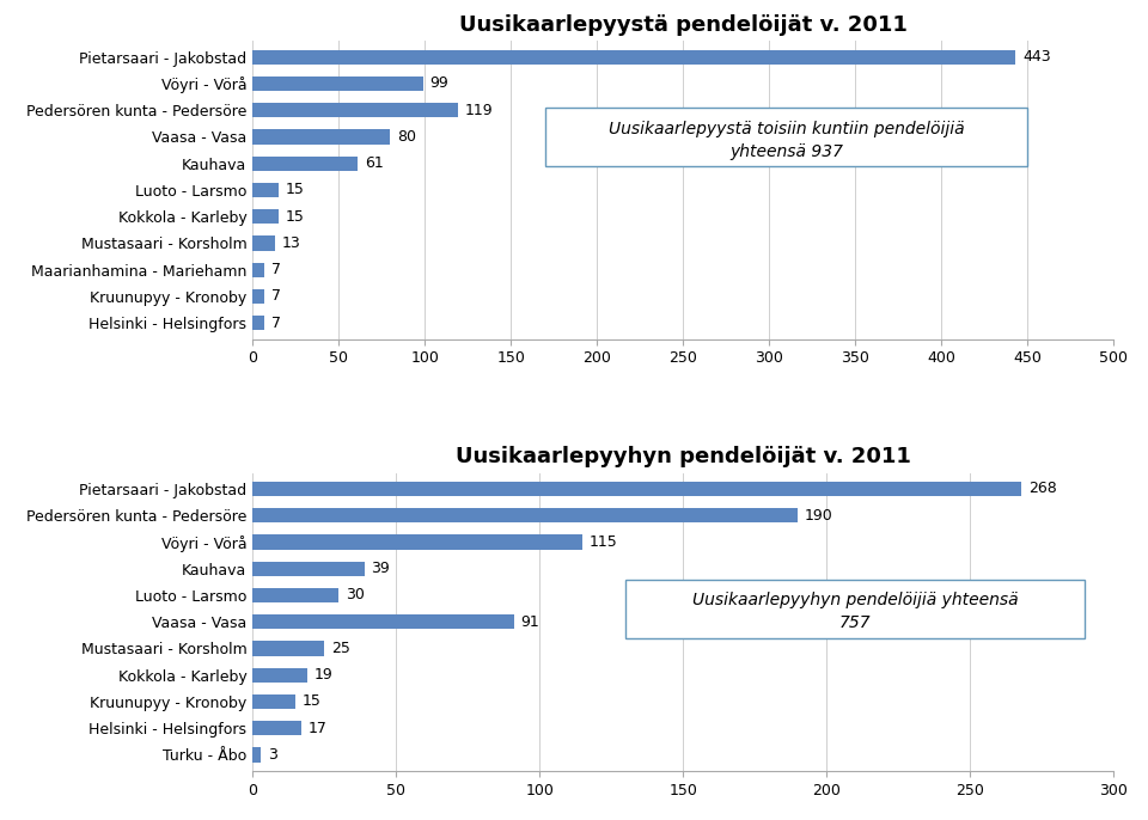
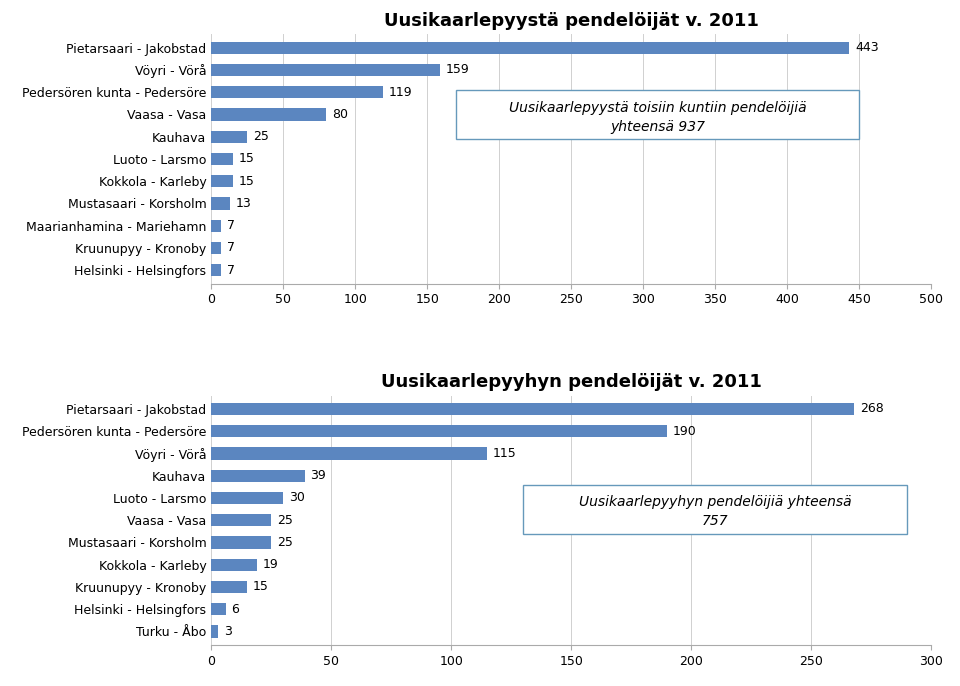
Uusikaarlepyystä pendelöijät v. 2011/Vöyri - Vörå: 99 -> 159
Uusikaarlepyystä pendelöijät v. 2011/Kauhava: 61 -> 25
Uusikaarlepyyhyn pendelöijät v. 2011/Vaasa - Vasa: 91 -> 25
Uusikaarlepyyhyn pendelöijät v. 2011/Helsinki - Helsingfors: 17 -> 6
